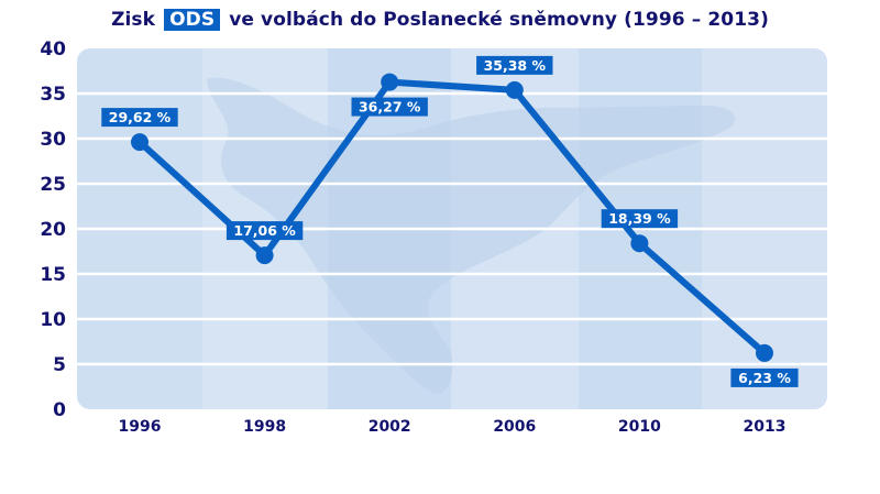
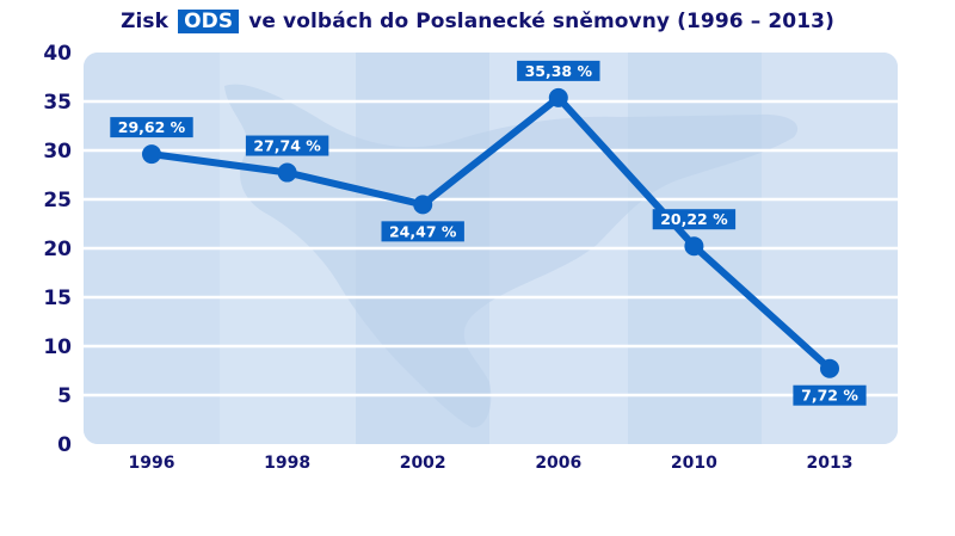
1998: 17,06 -> 27,74
2002: 36,27 -> 24,47
2010: 18,39 -> 20,22
2013: 6,23 -> 7,72
